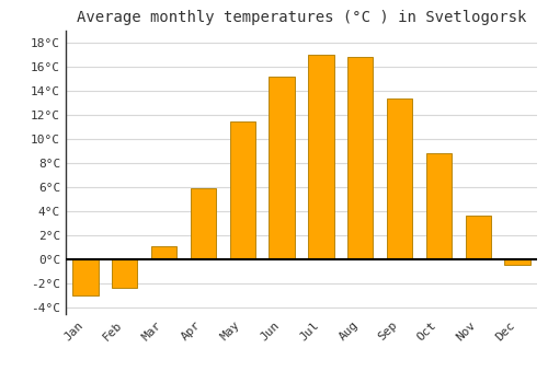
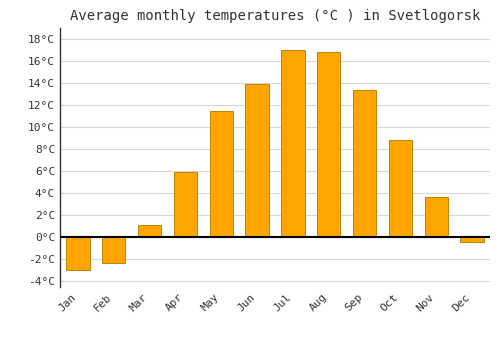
Jun: 15.2°C -> 13.9°C
